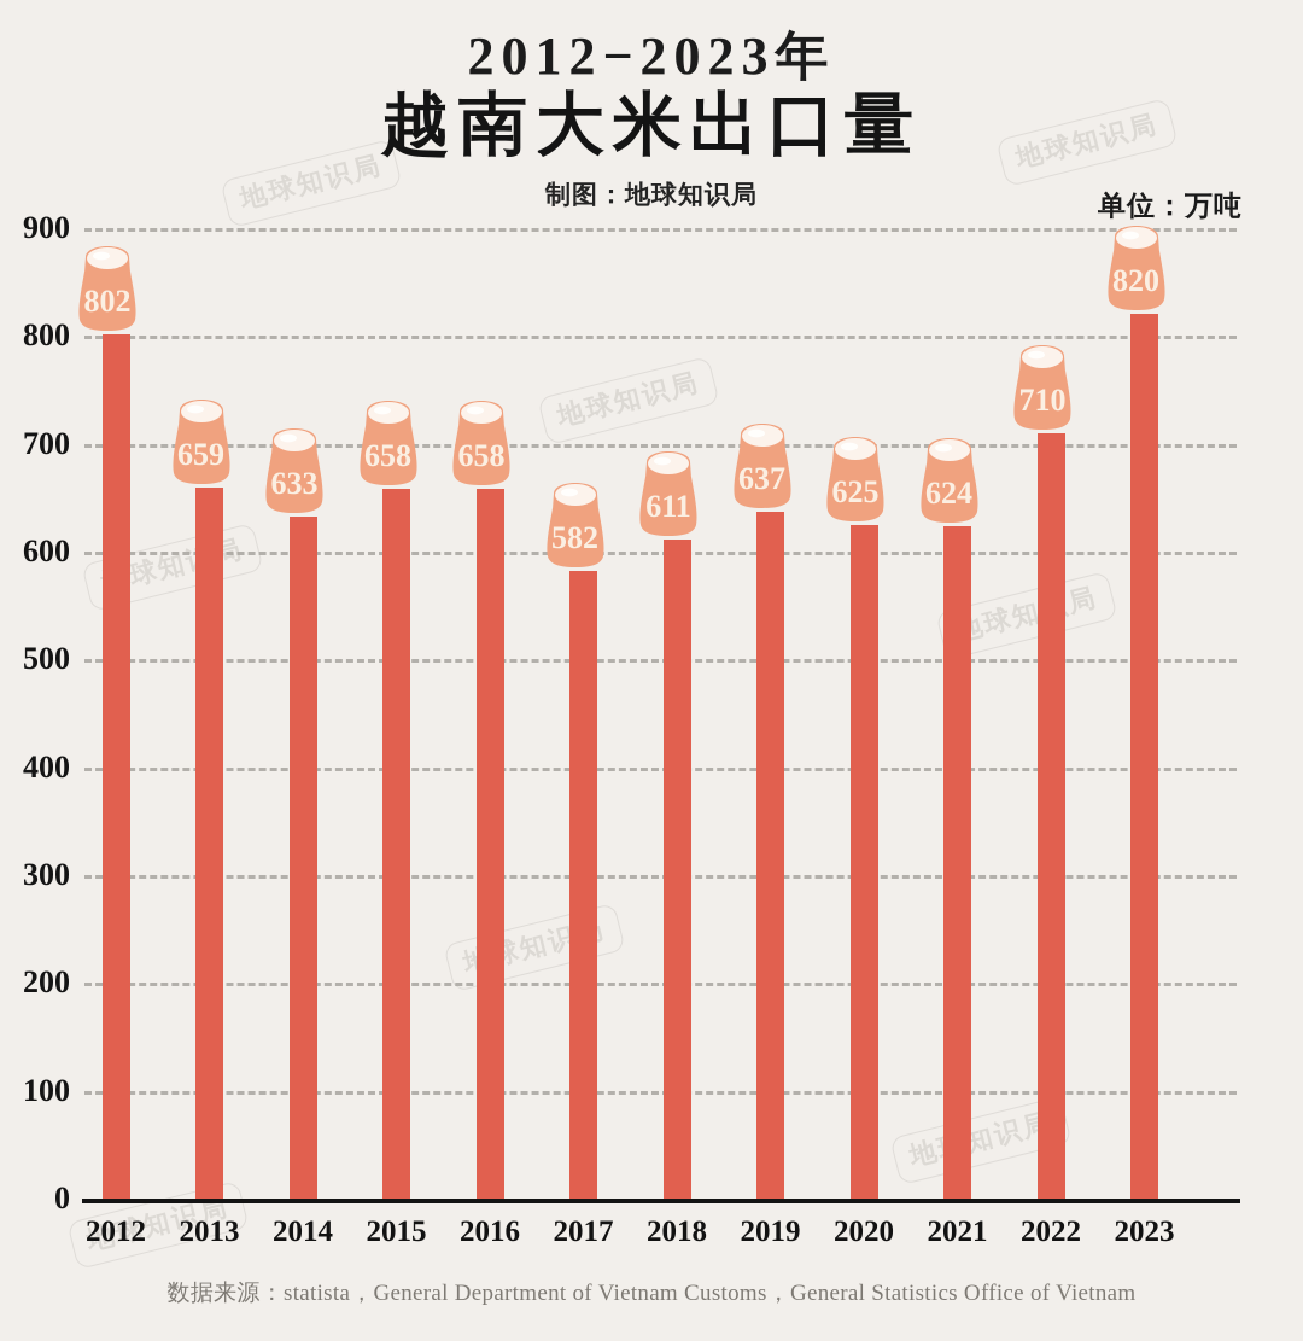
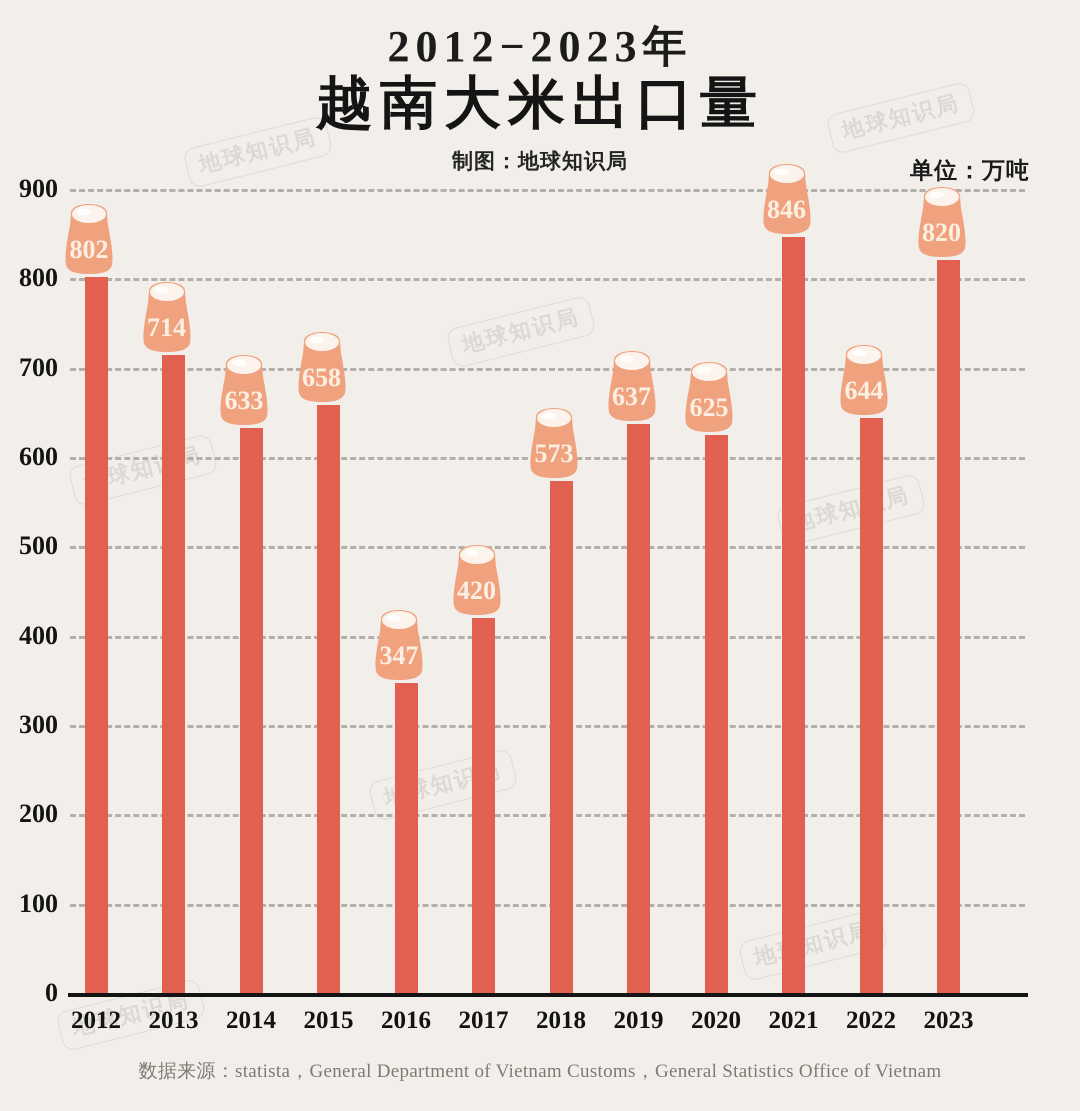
2013: 659 -> 714
2016: 658 -> 347
2017: 582 -> 420
2018: 611 -> 573
2021: 624 -> 846
2022: 710 -> 644
